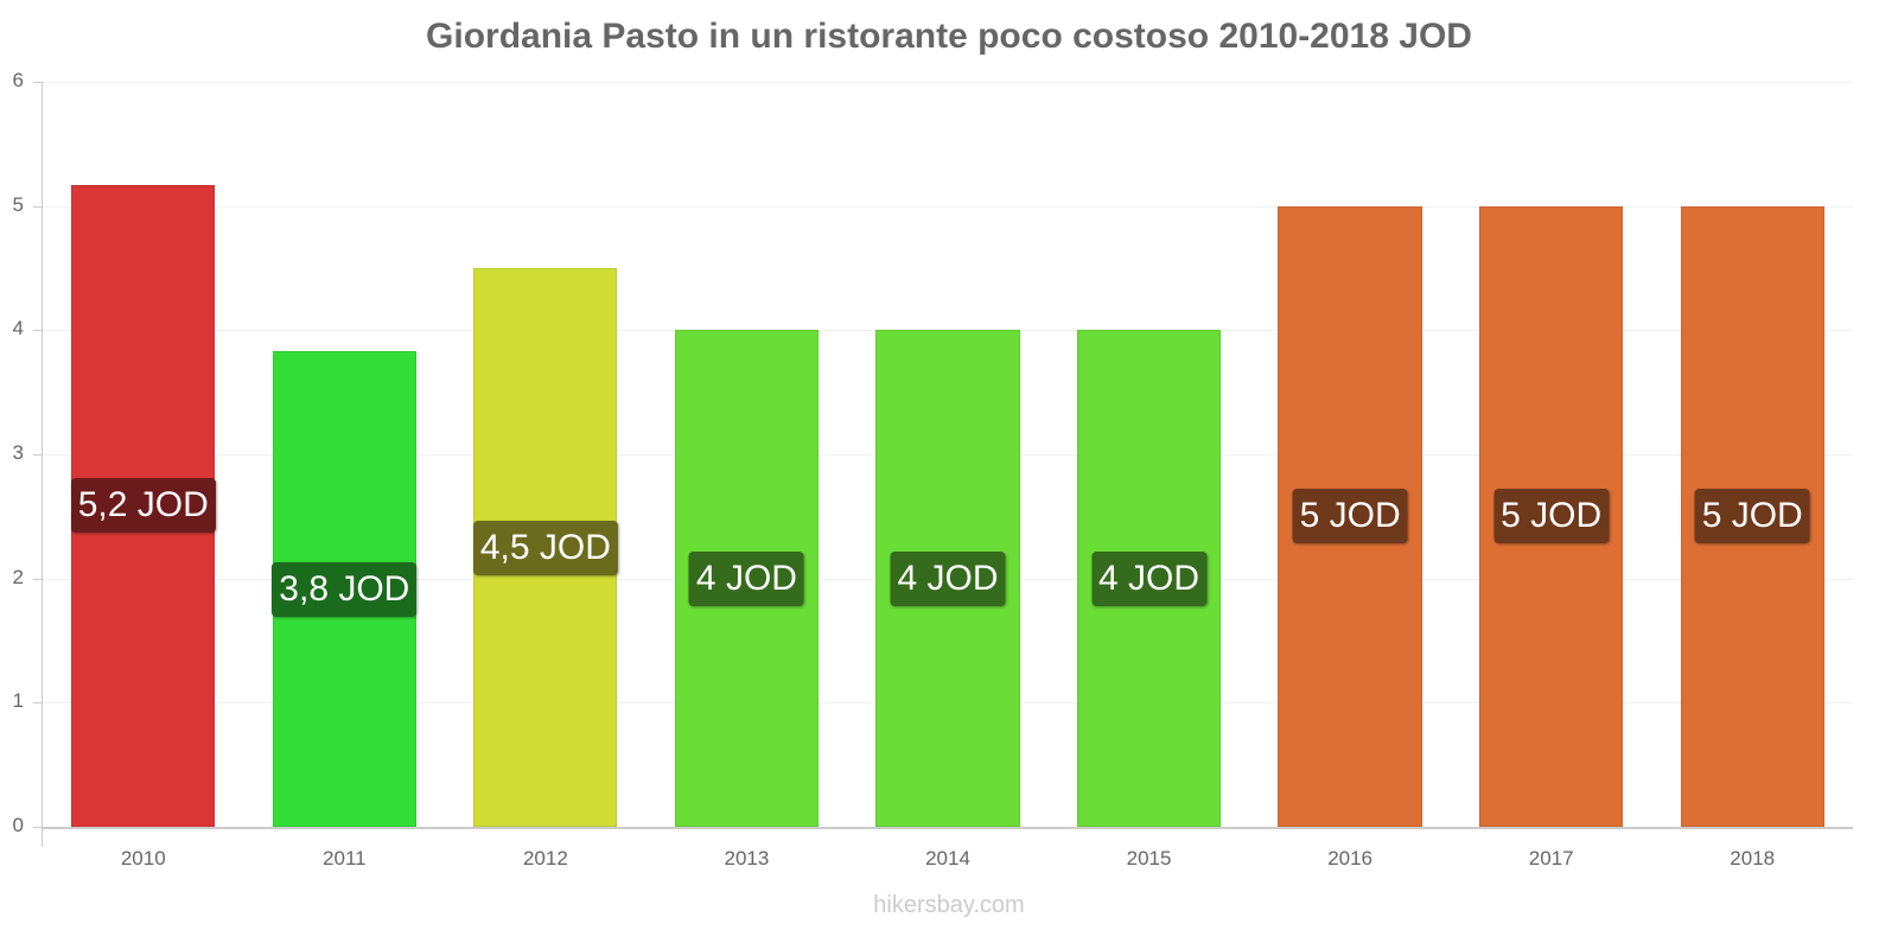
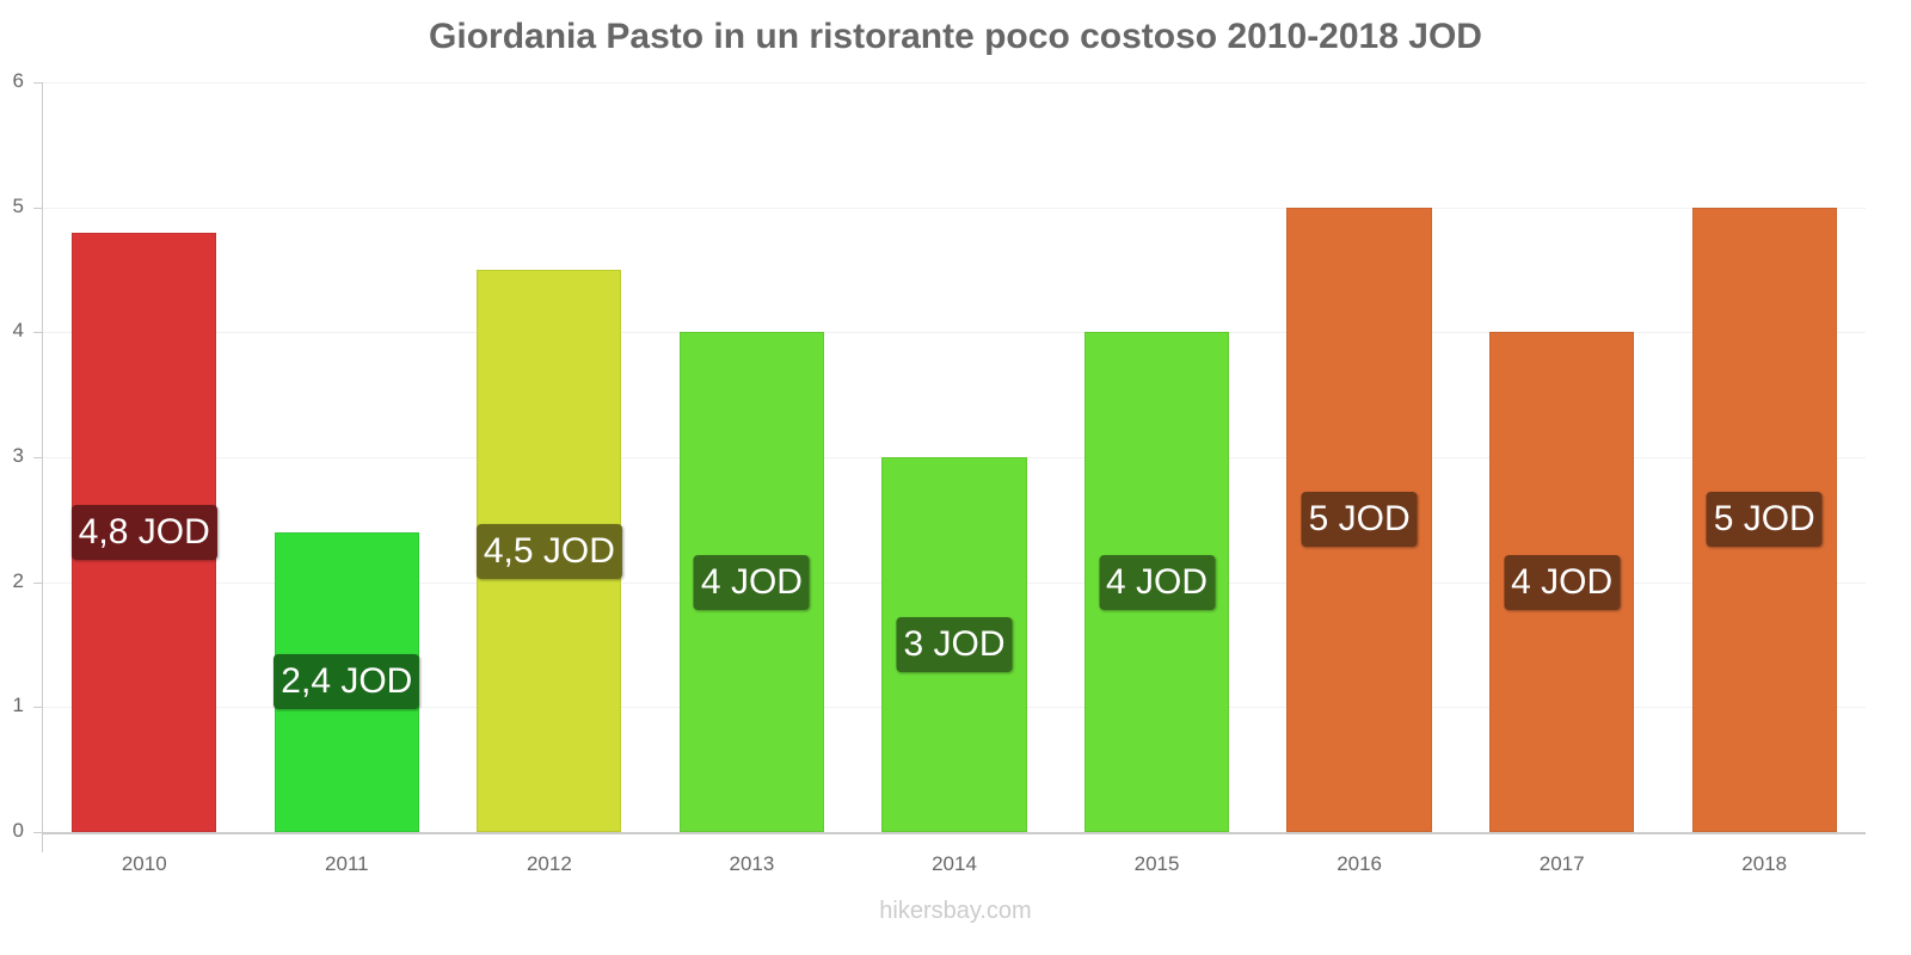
2010: 5,2 -> 4,8
2011: 3,8 -> 2,4
2014: 4 -> 3
2017: 5 -> 4
